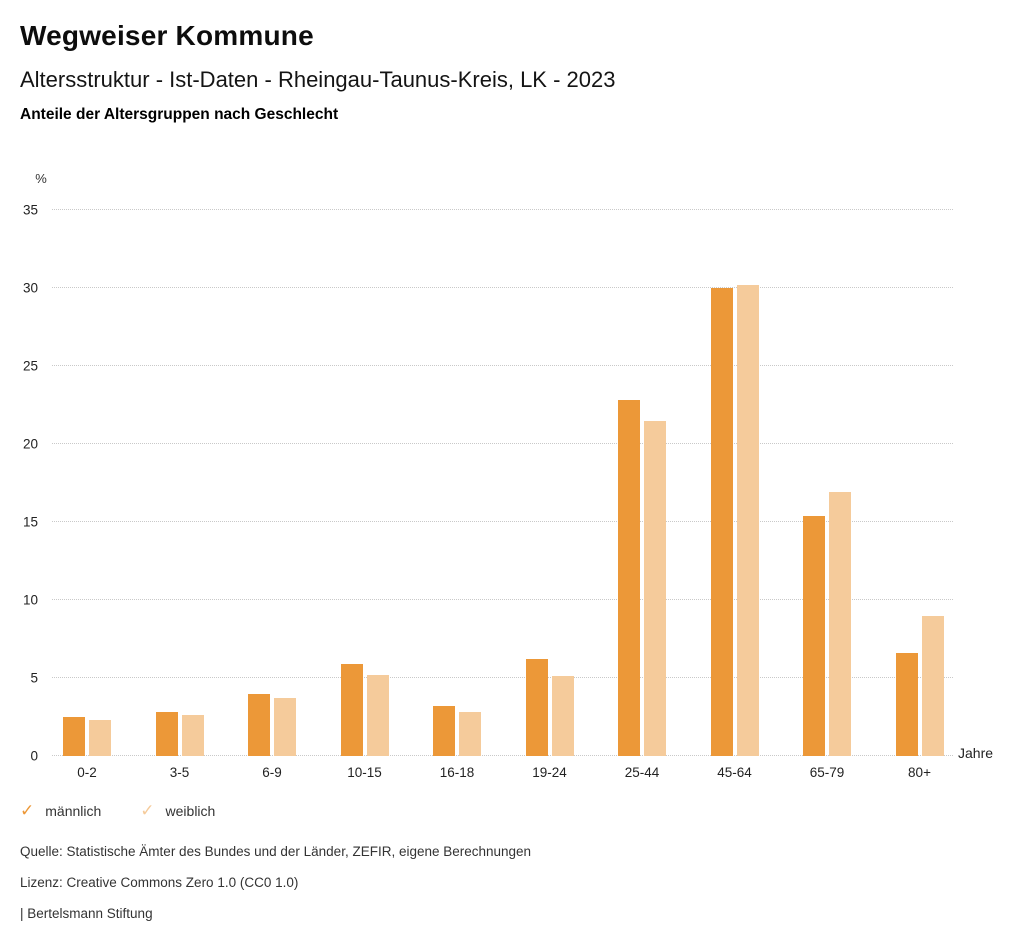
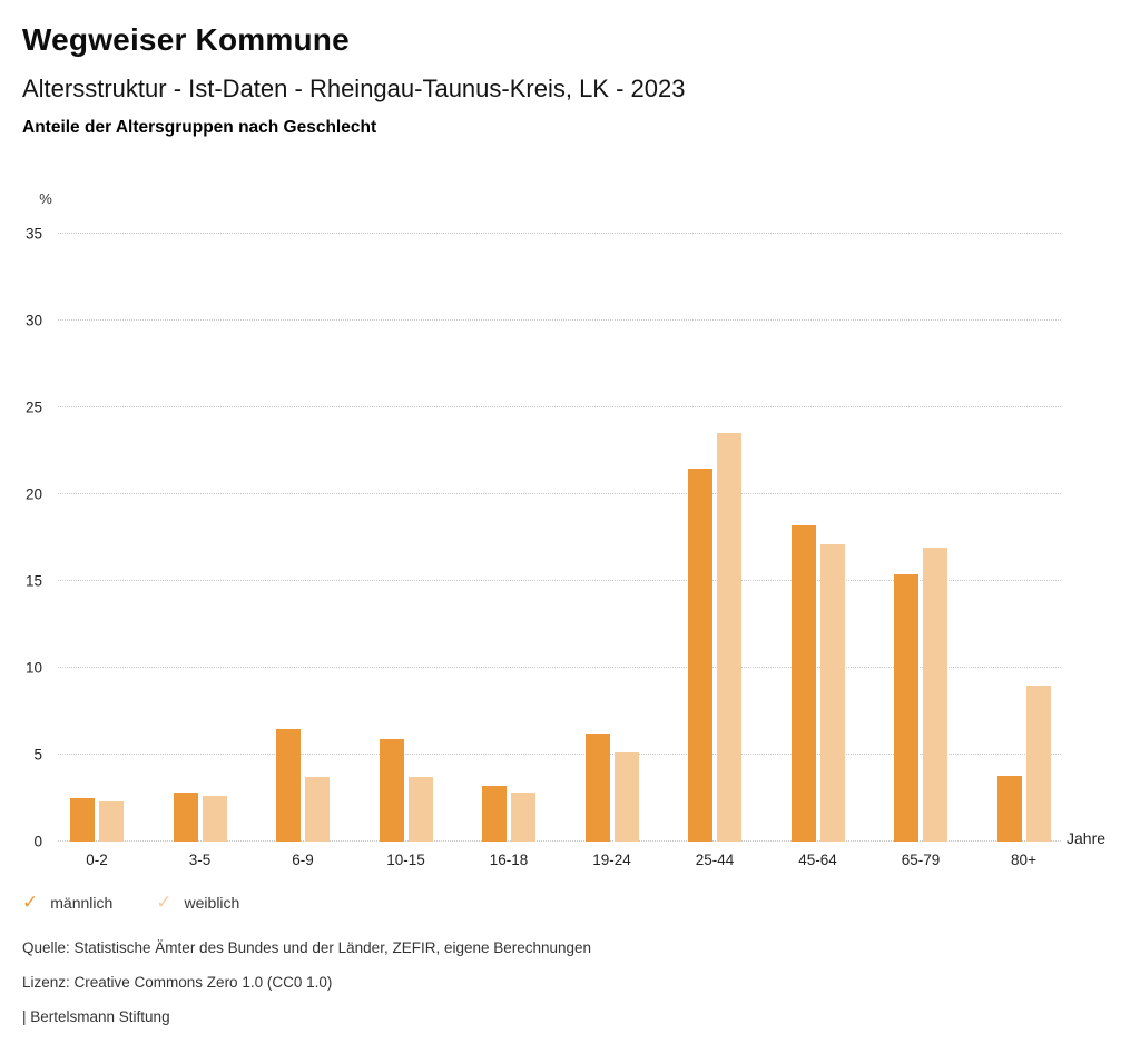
männlich/6-9: 4.0 -> 6.5
weiblich/10-15: 5.2 -> 3.7
männlich/25-44: 22.8 -> 21.5
weiblich/25-44: 21.5 -> 23.5
männlich/45-64: 30.0 -> 18.2
weiblich/45-64: 30.2 -> 17.1
männlich/80+: 6.6 -> 3.8
